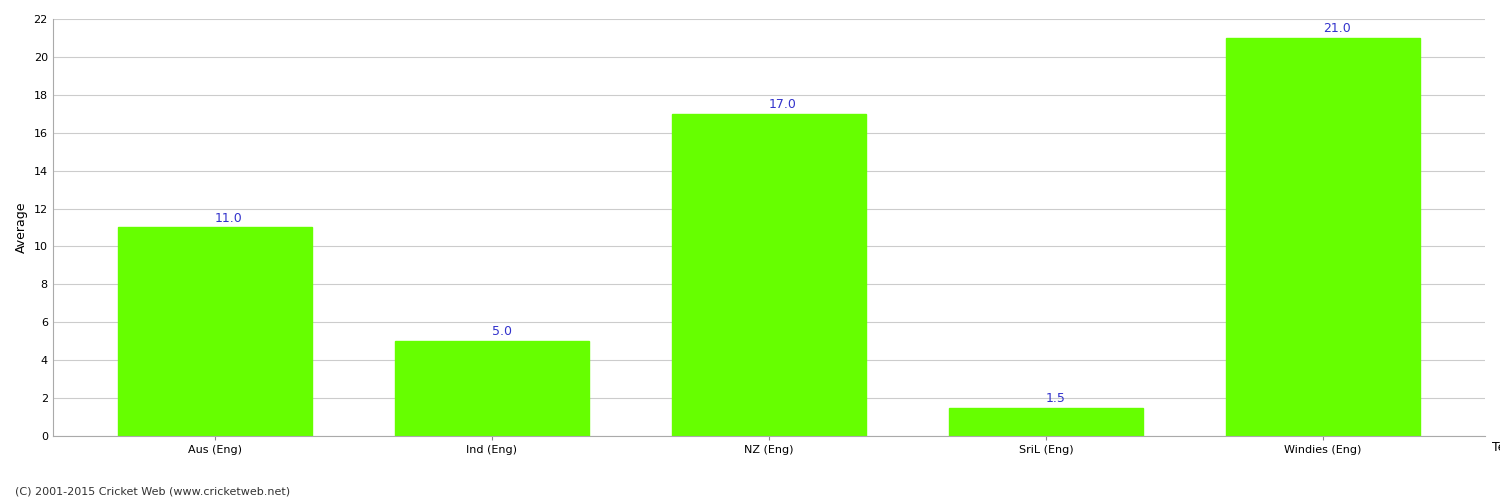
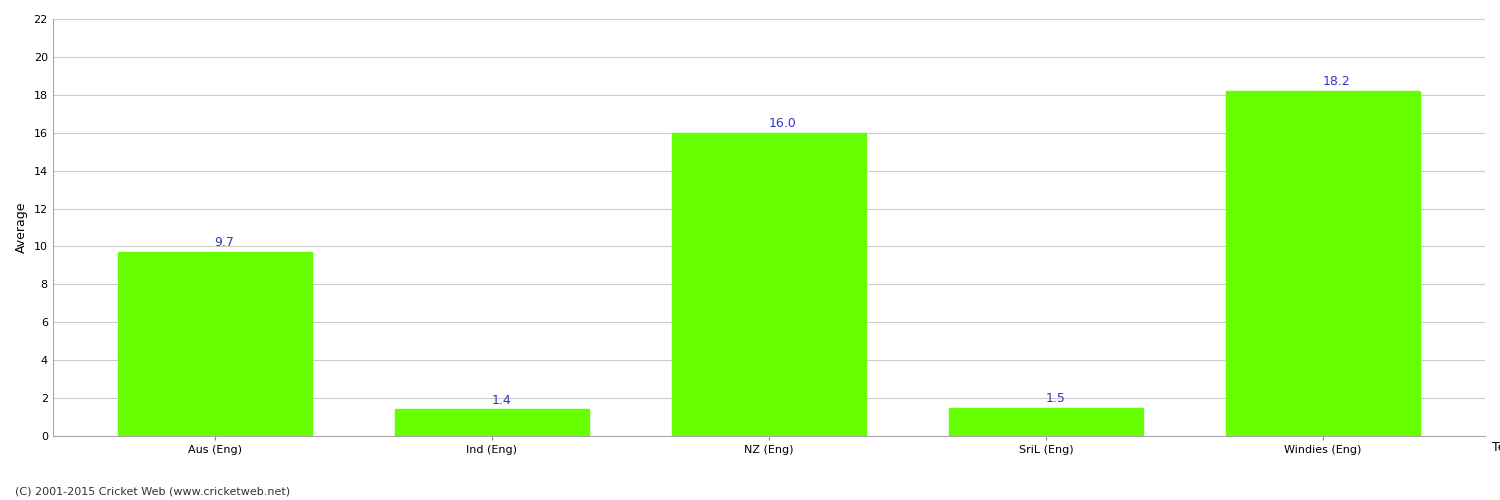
Aus (Eng): 11.0 -> 9.7
Ind (Eng): 5.0 -> 1.4
NZ (Eng): 17.0 -> 16.0
Windies (Eng): 21.0 -> 18.2
